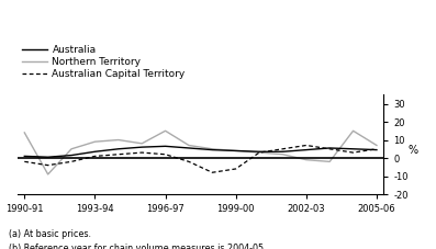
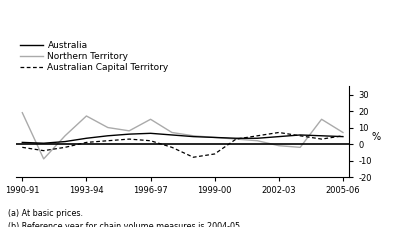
Northern Territory/1990-91: 14 -> 19
Northern Territory/1993-94: 9 -> 17
